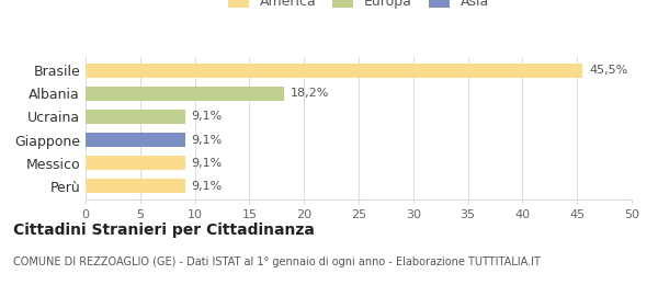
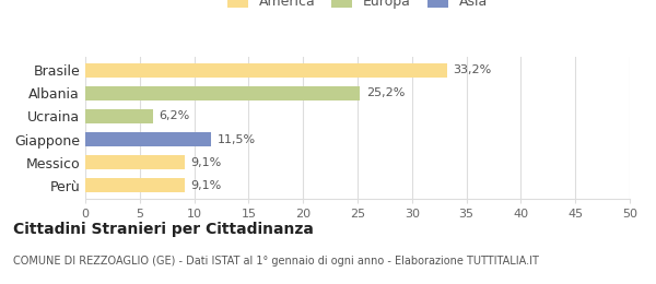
Brasile: 45,5% -> 33,2%
Albania: 18,2% -> 25,2%
Ucraina: 9,1% -> 6,2%
Giappone: 9,1% -> 11,5%
